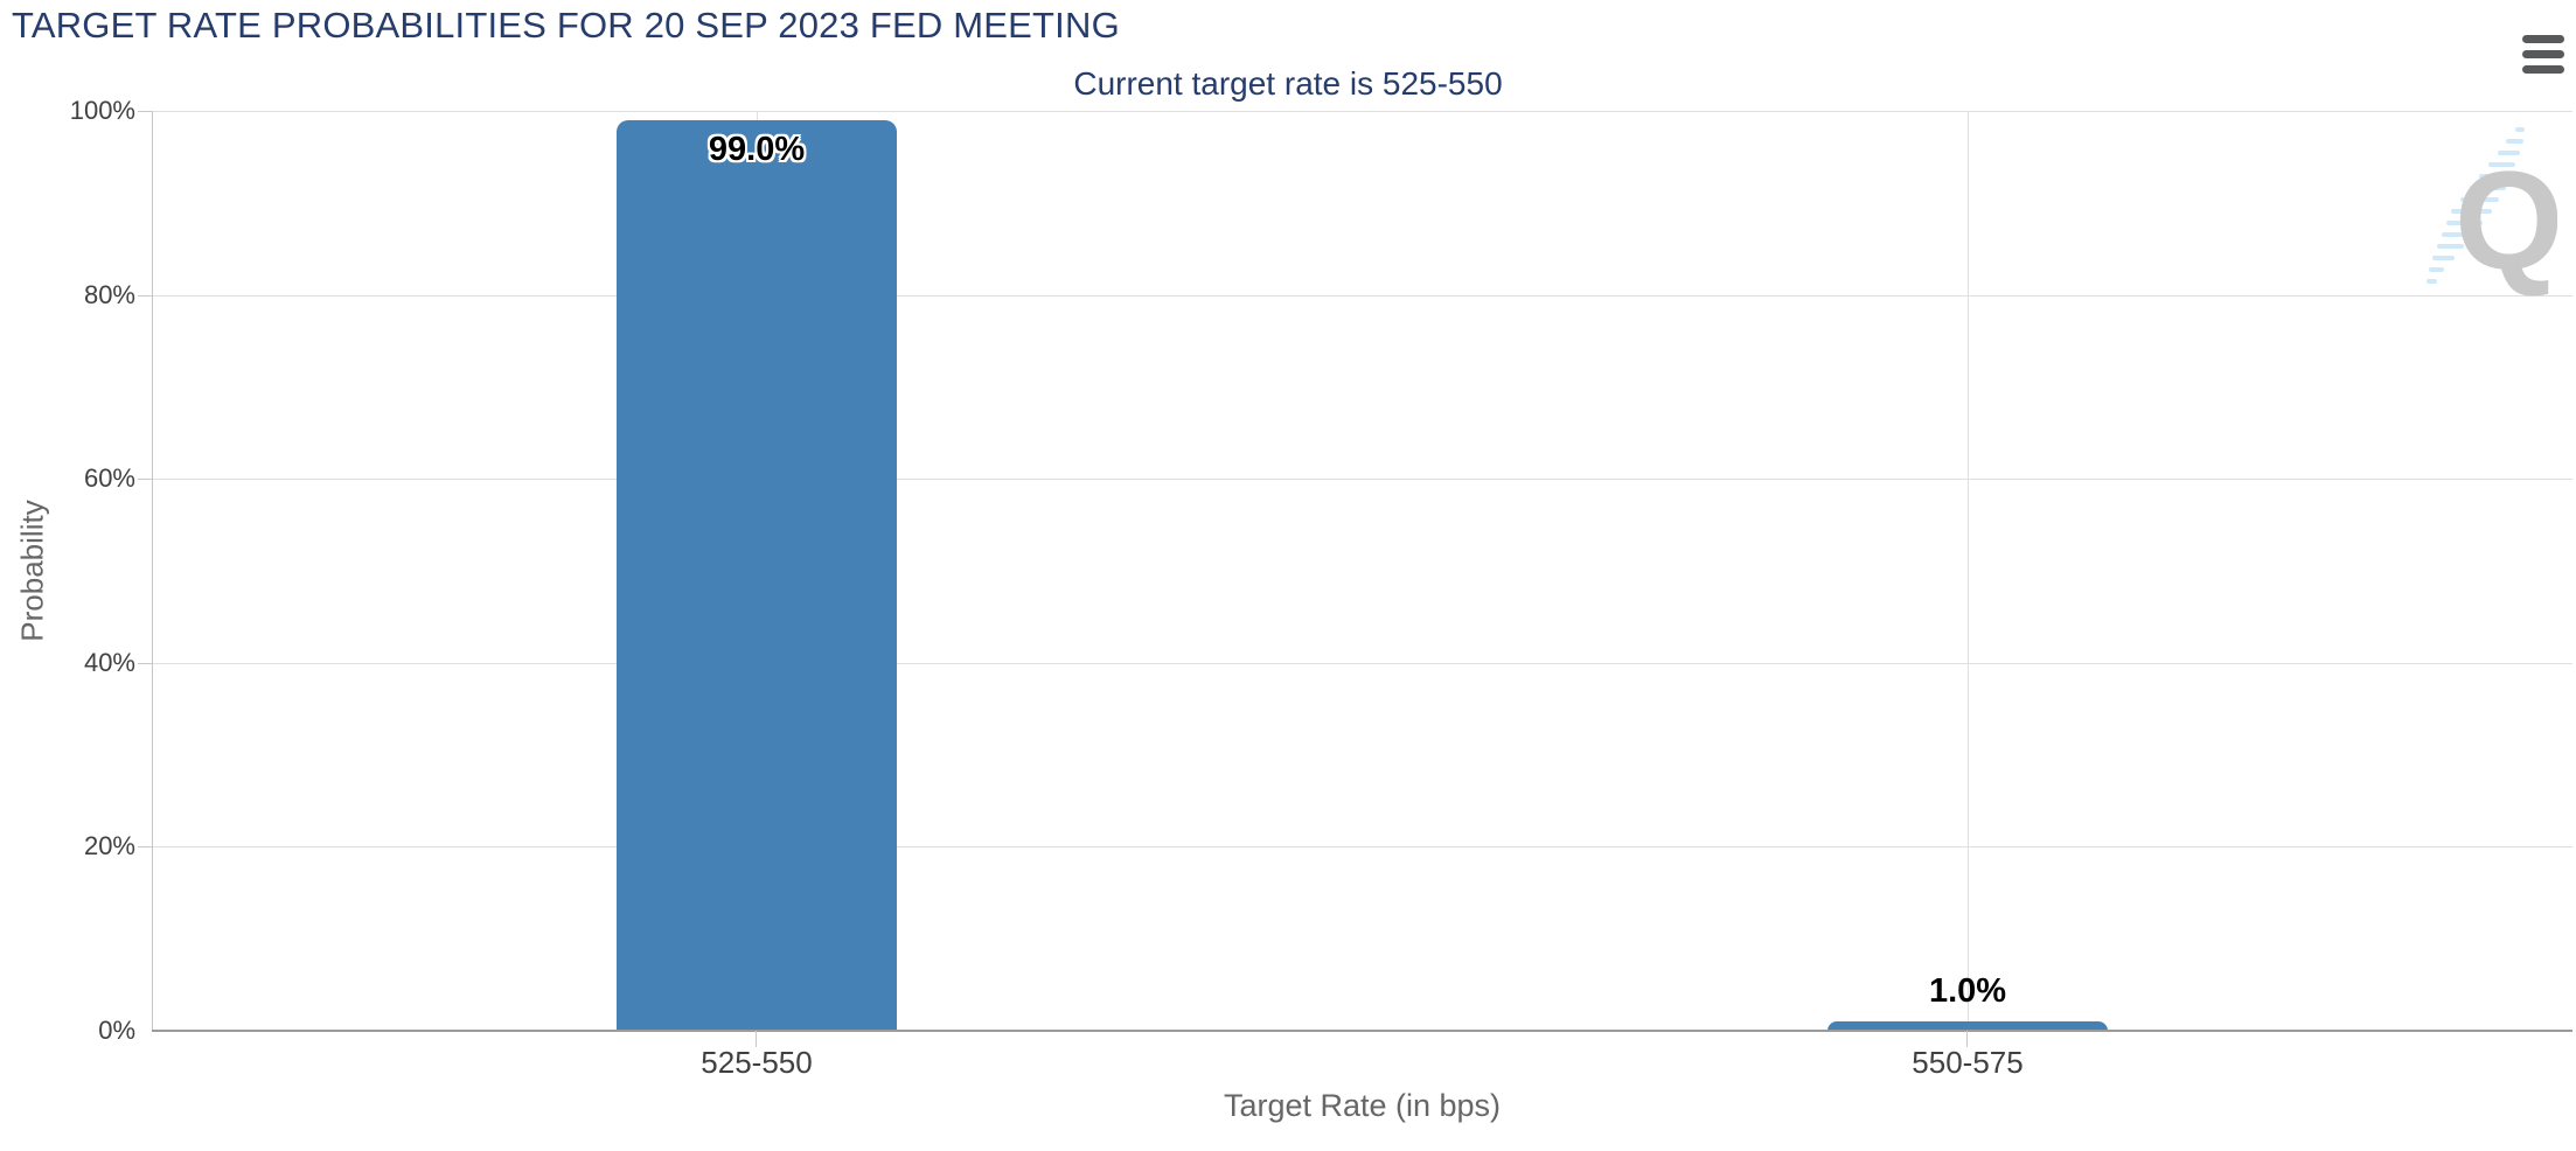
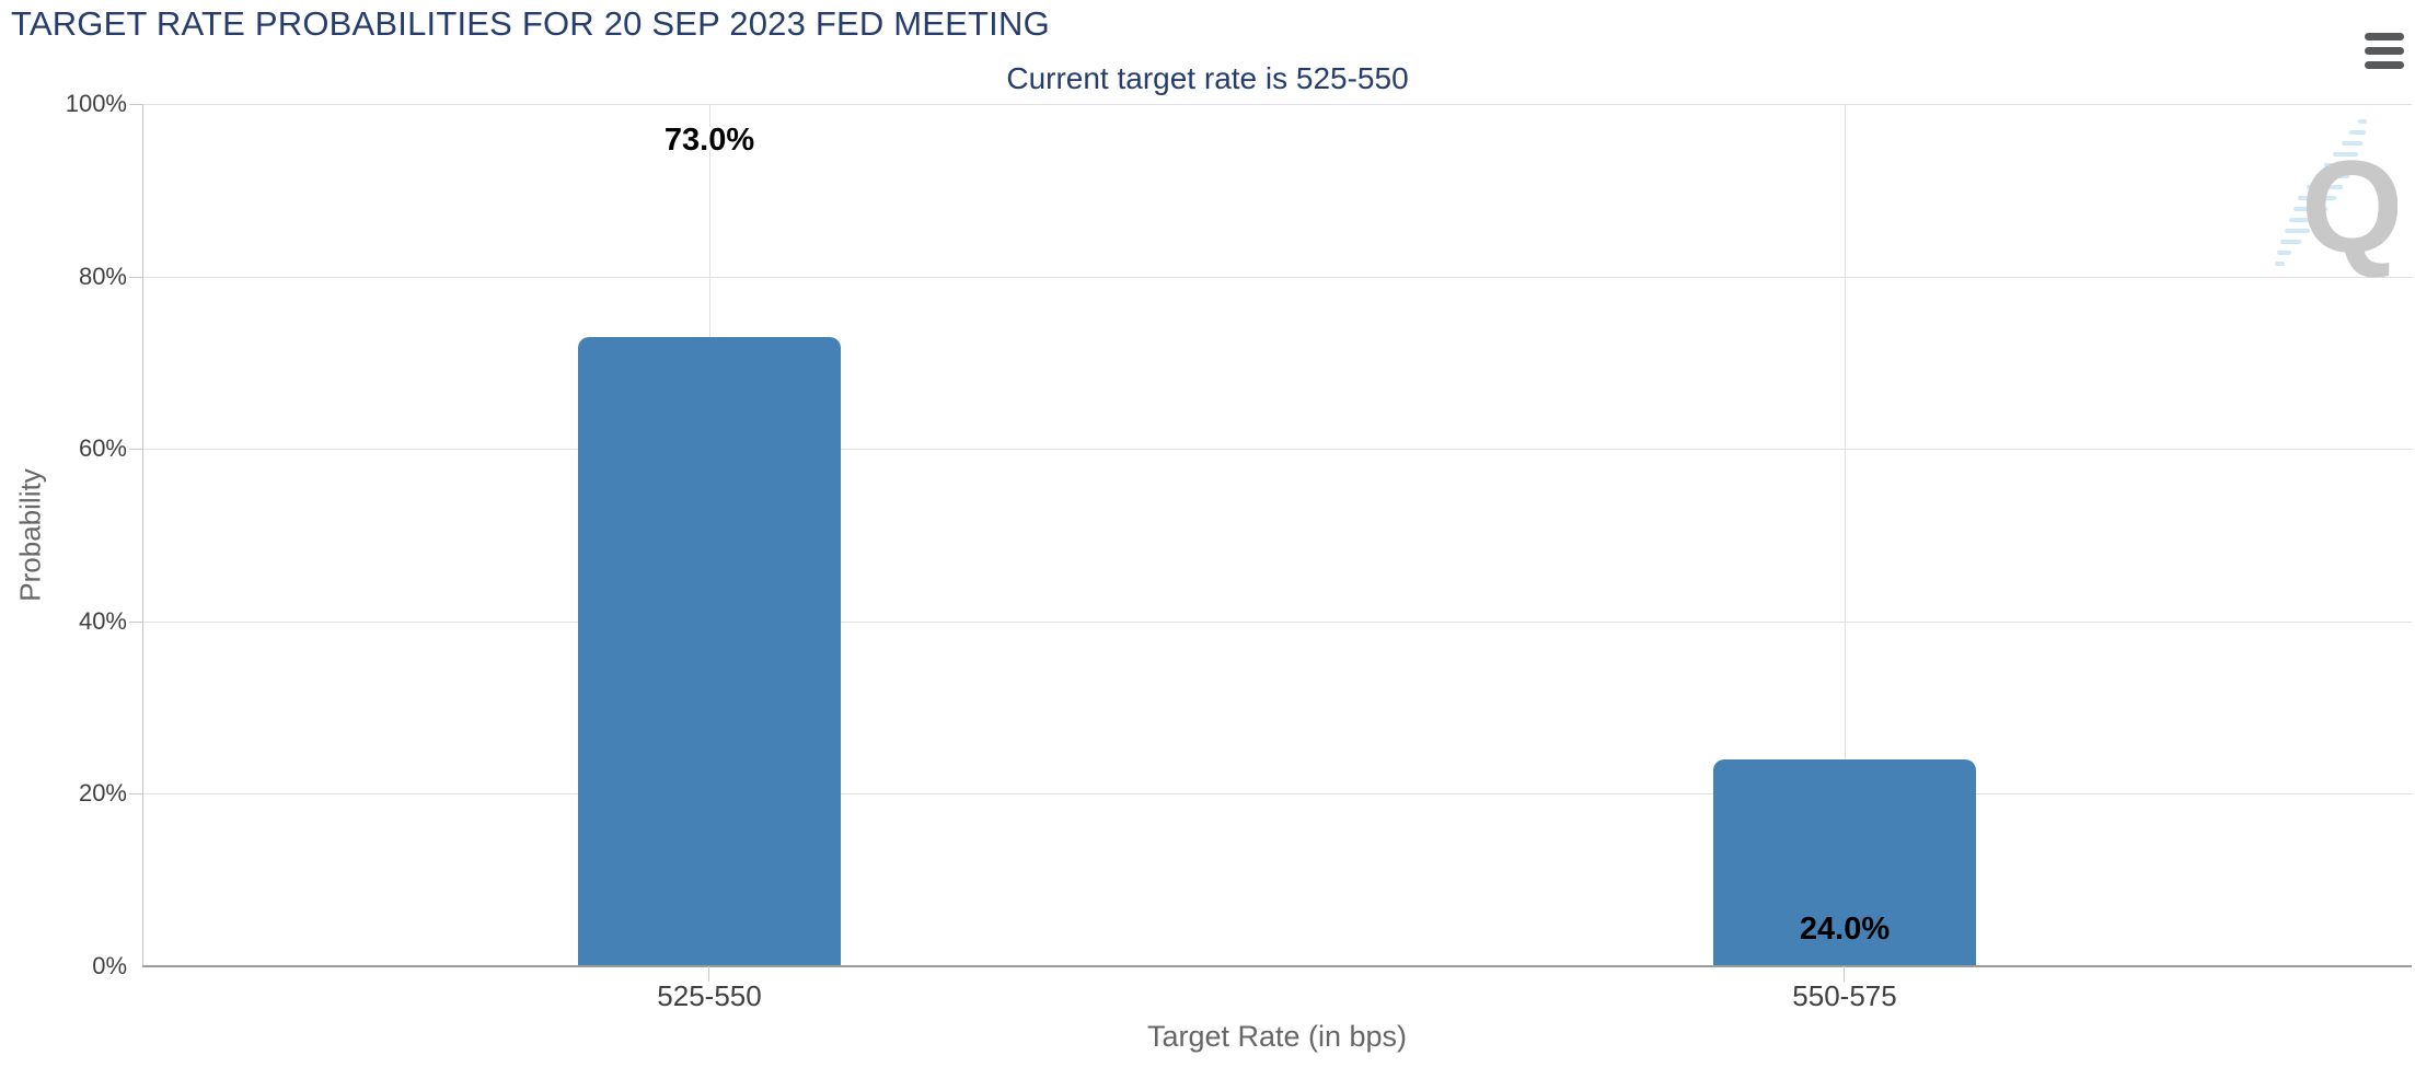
525-550: 99.0% -> 73.0%
550-575: 1.0% -> 24.0%
